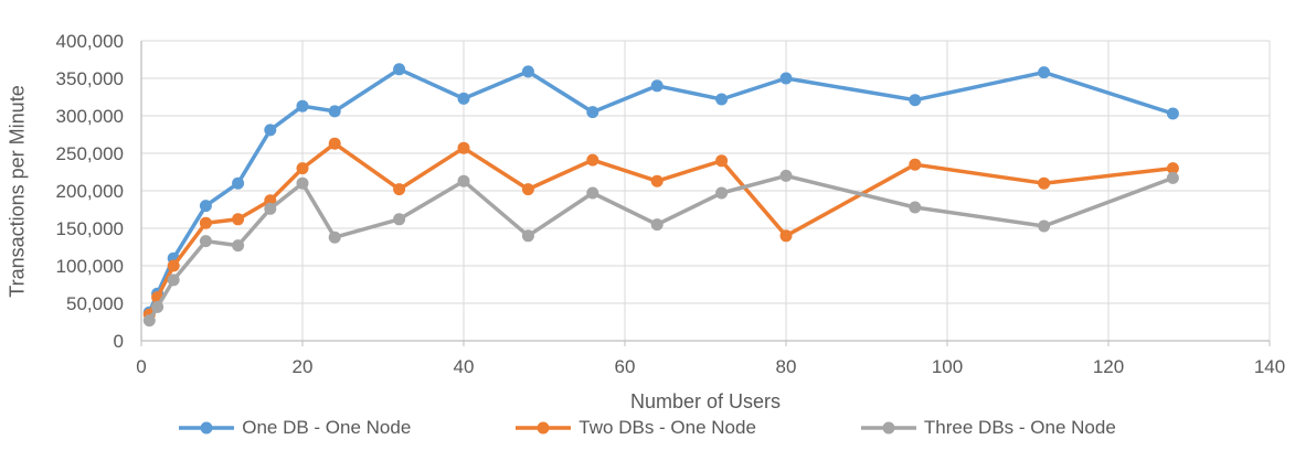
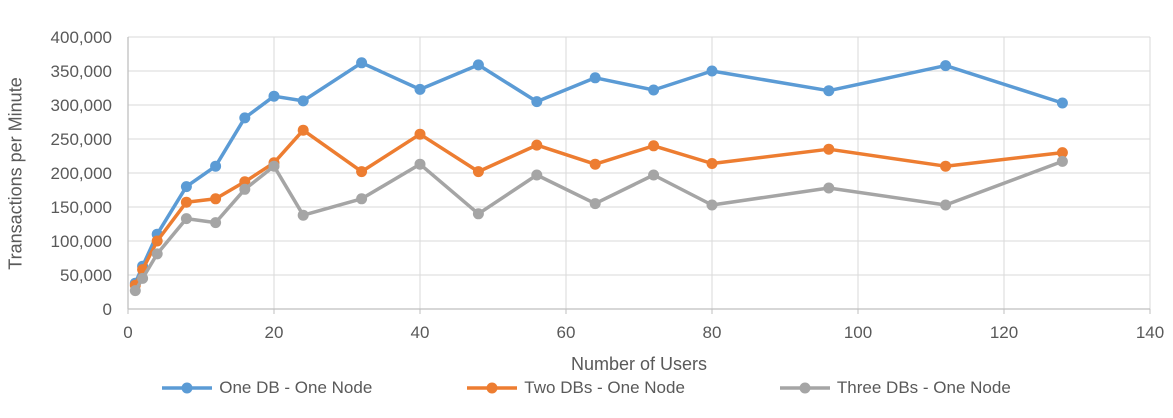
Two DBs - One Node/20: 230000 -> 220000
Two DBs - One Node/80: 140000 -> 210000
Three DBs - One Node/80: 220000 -> 150000
